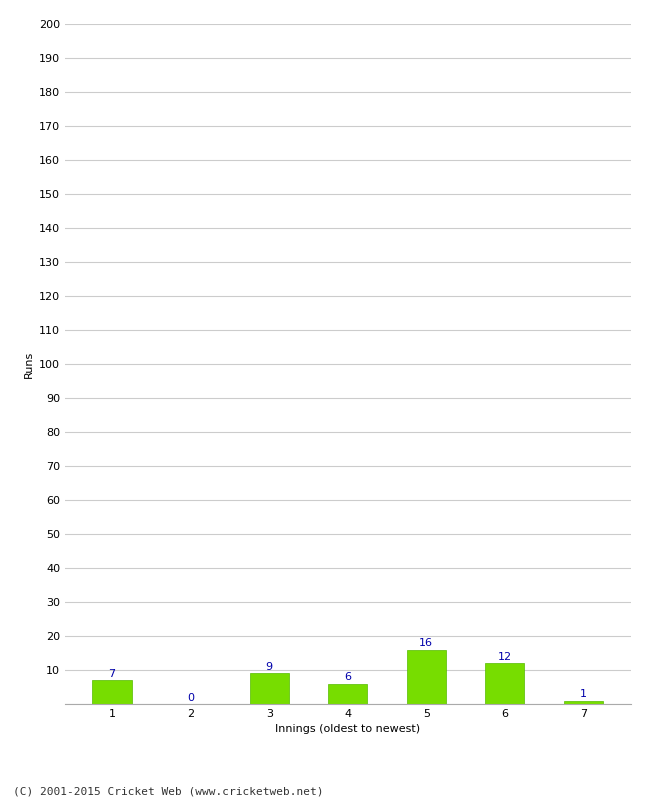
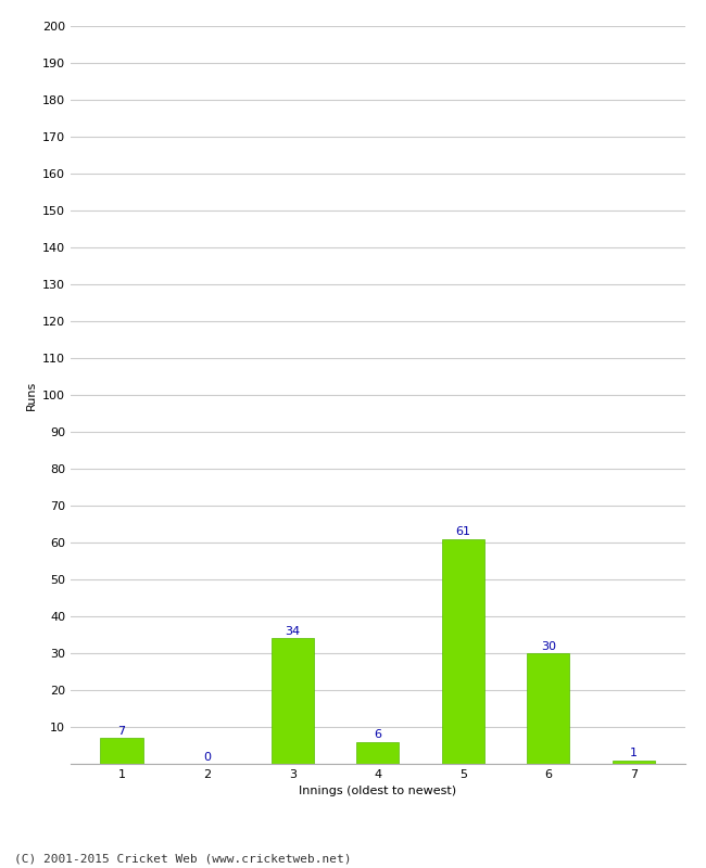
3: 9 -> 34
5: 16 -> 61
6: 12 -> 30
